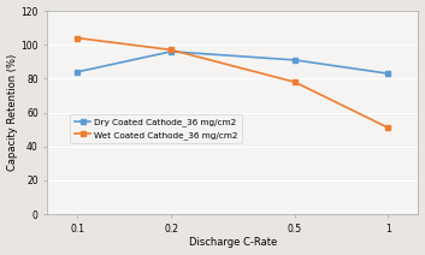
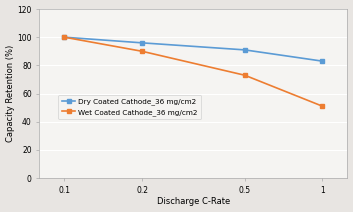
Dry Coated Cathode_36 mg/cm2/0.1: 84 -> 100
Wet Coated Cathode_36 mg/cm2/0.1: 104 -> 100
Wet Coated Cathode_36 mg/cm2/0.2: 97 -> 90
Wet Coated Cathode_36 mg/cm2/0.5: 78 -> 73
